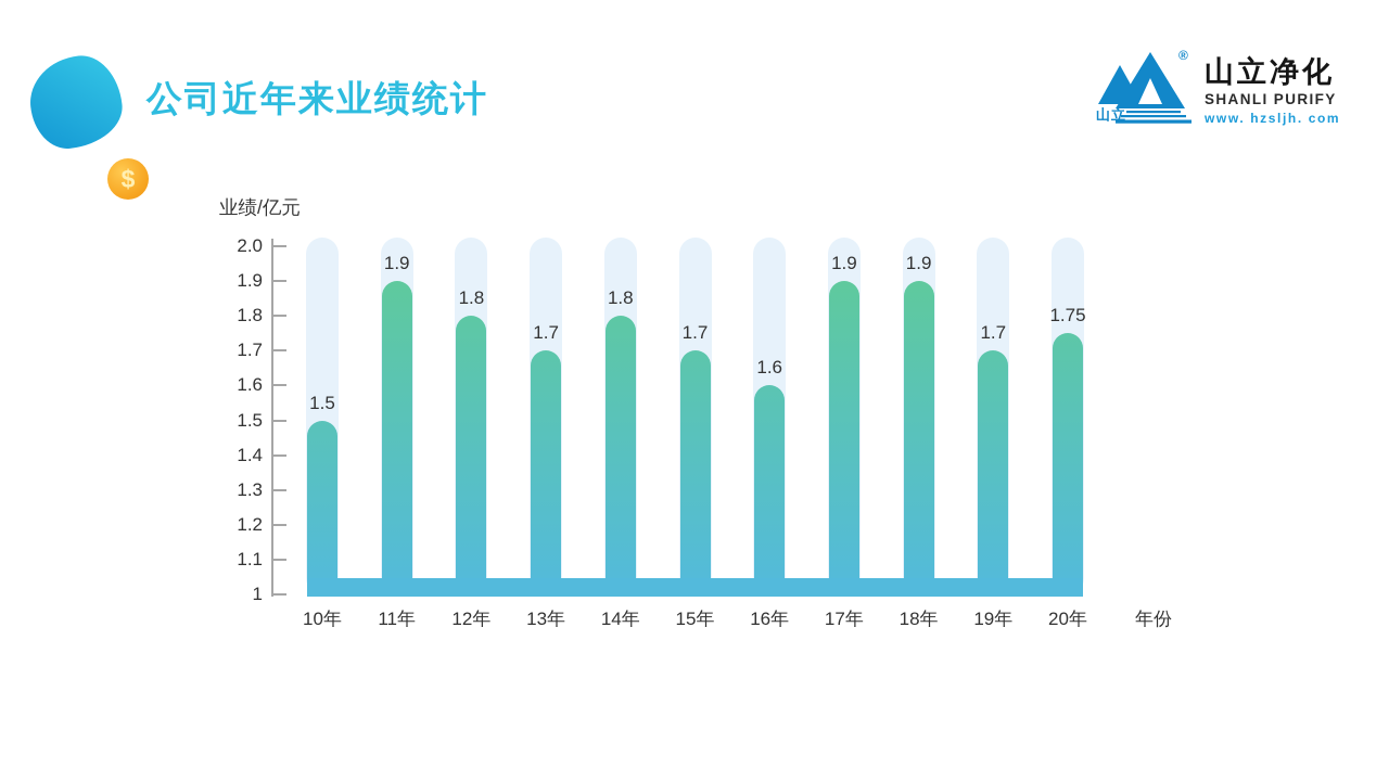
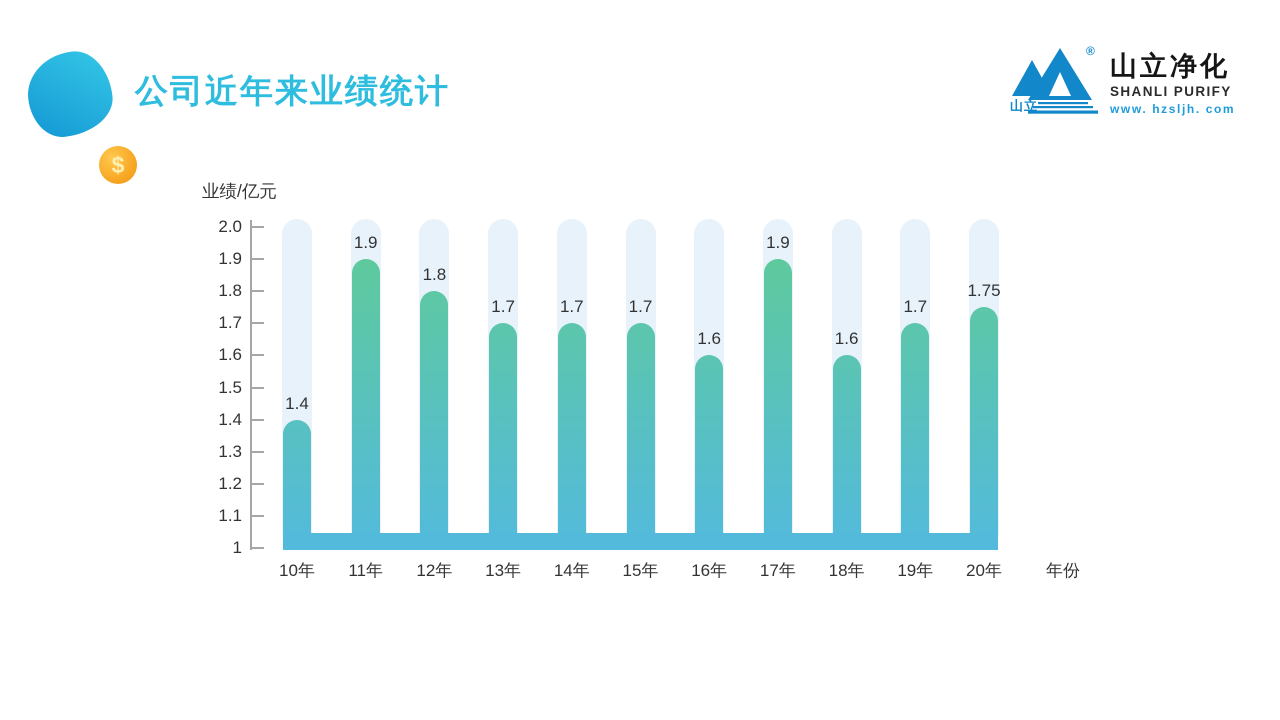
10年: 1.5 -> 1.4
14年: 1.8 -> 1.7
18年: 1.9 -> 1.6
